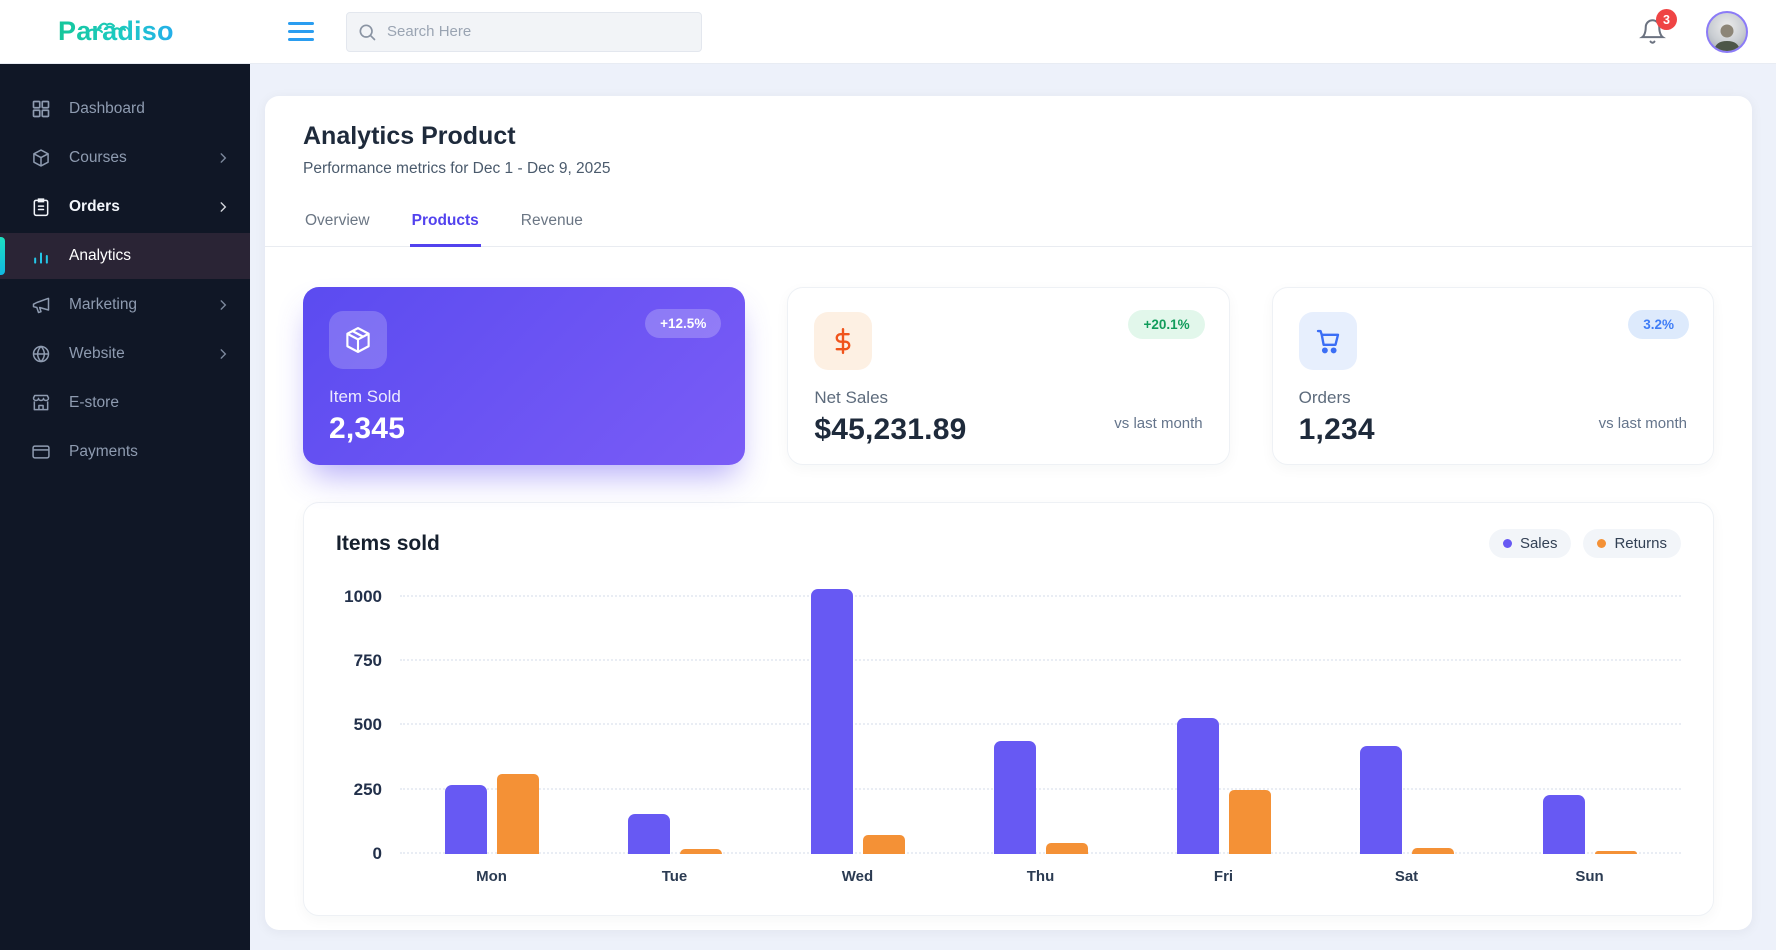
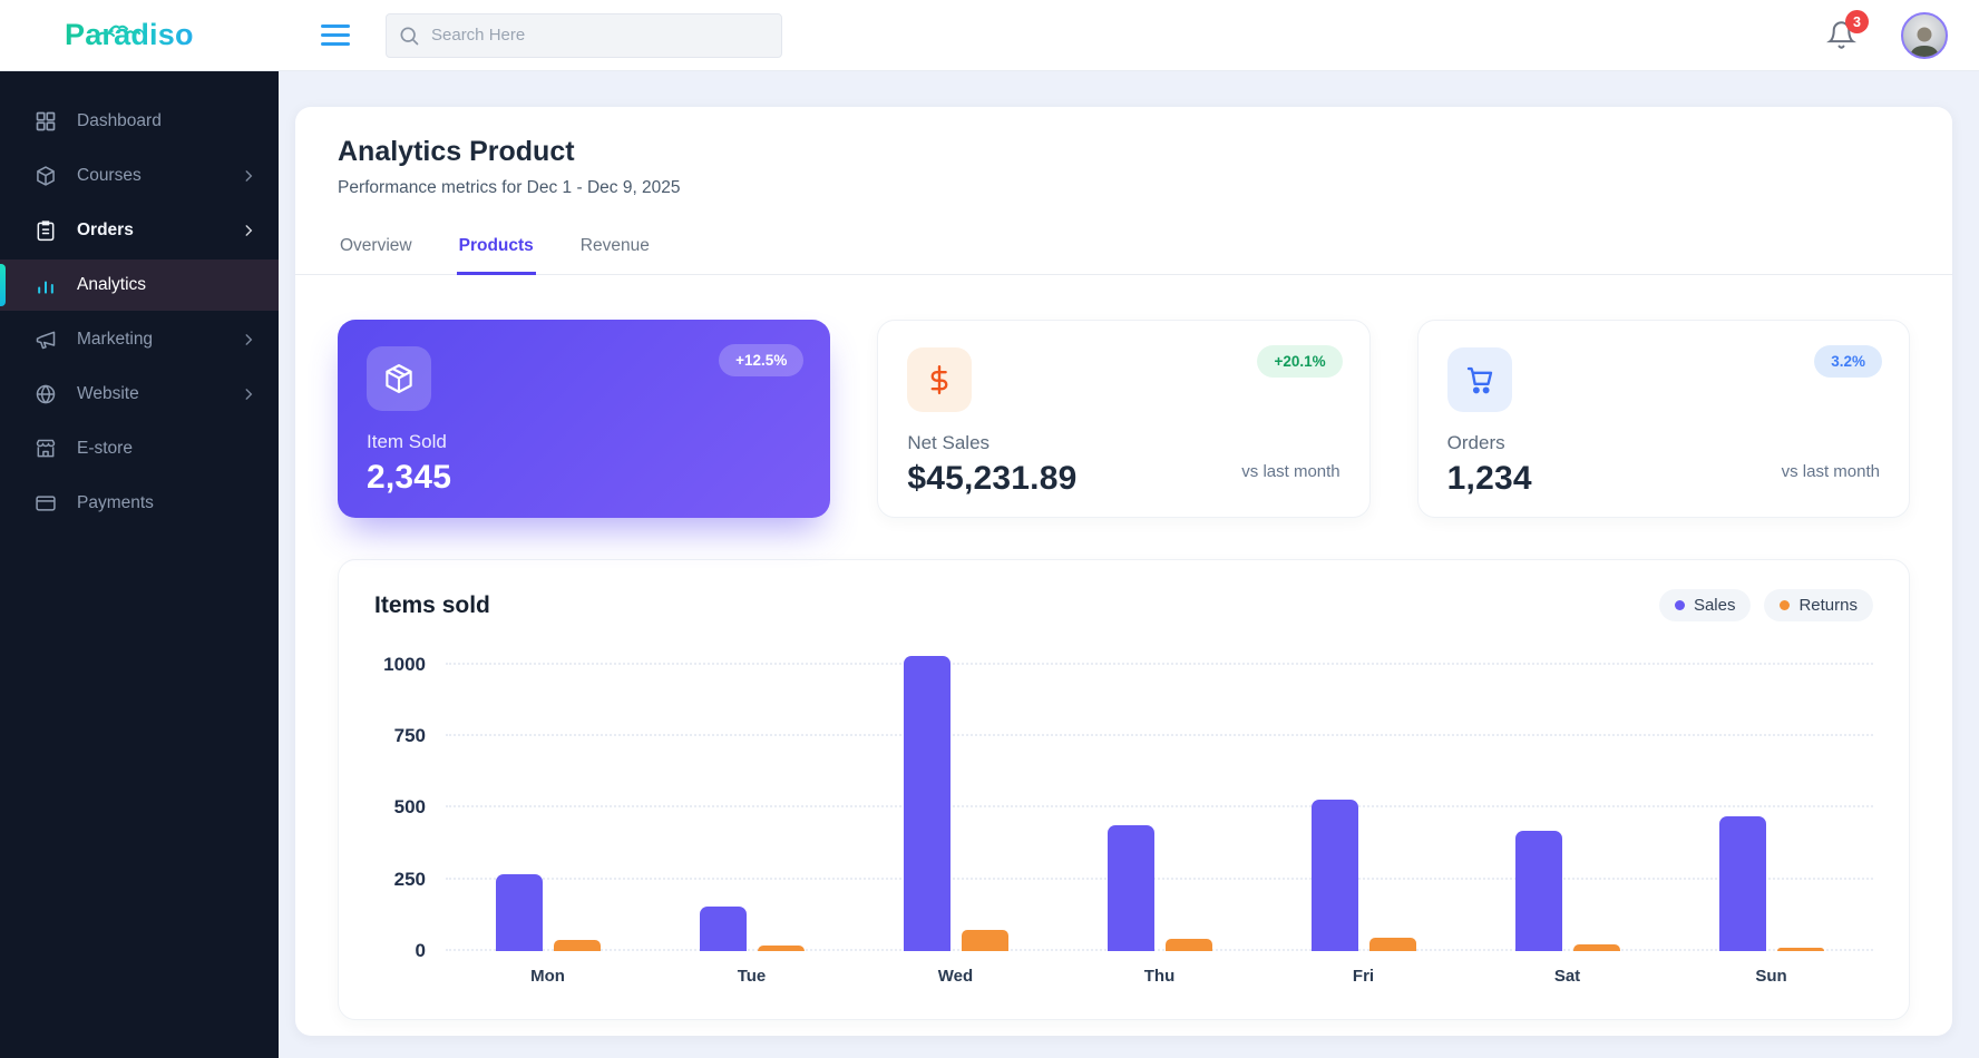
Returns/Mon: 310 -> 40
Returns/Fri: 250 -> 50
Sales/Sun: 230 -> 470
